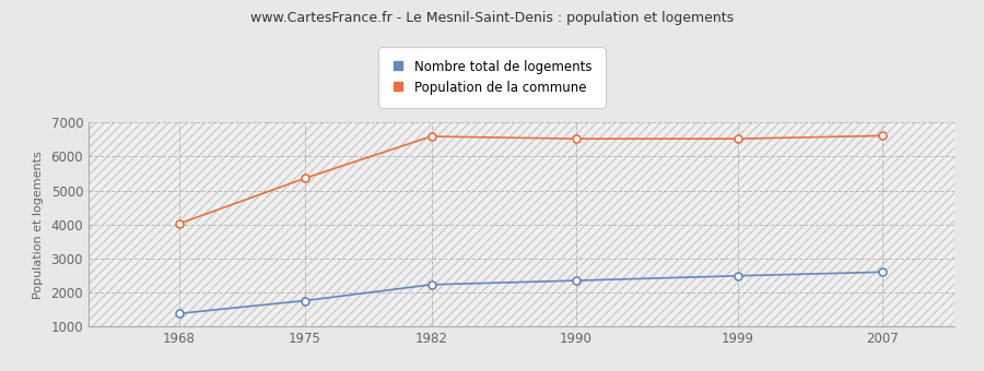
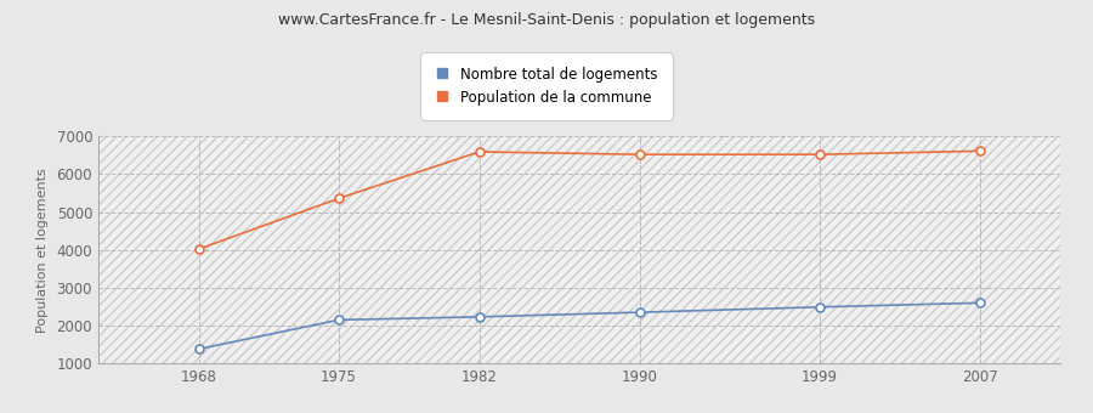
Nombre total de logements/1975: 1760 -> 2150
